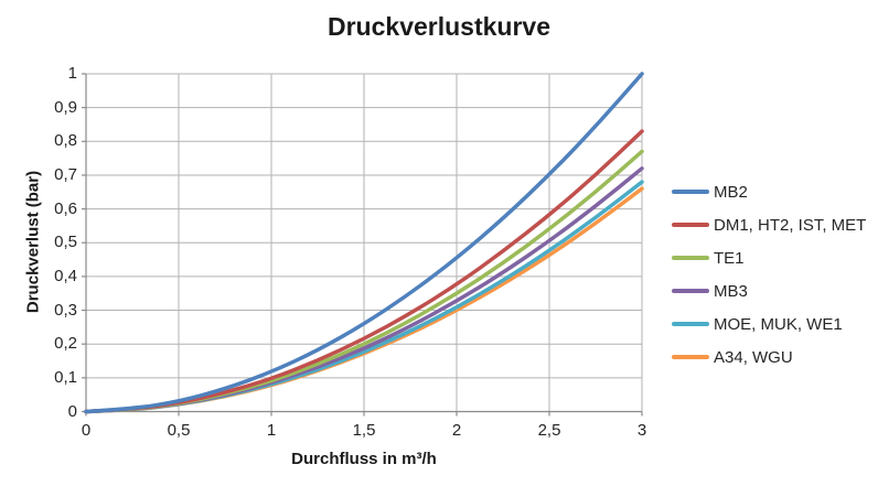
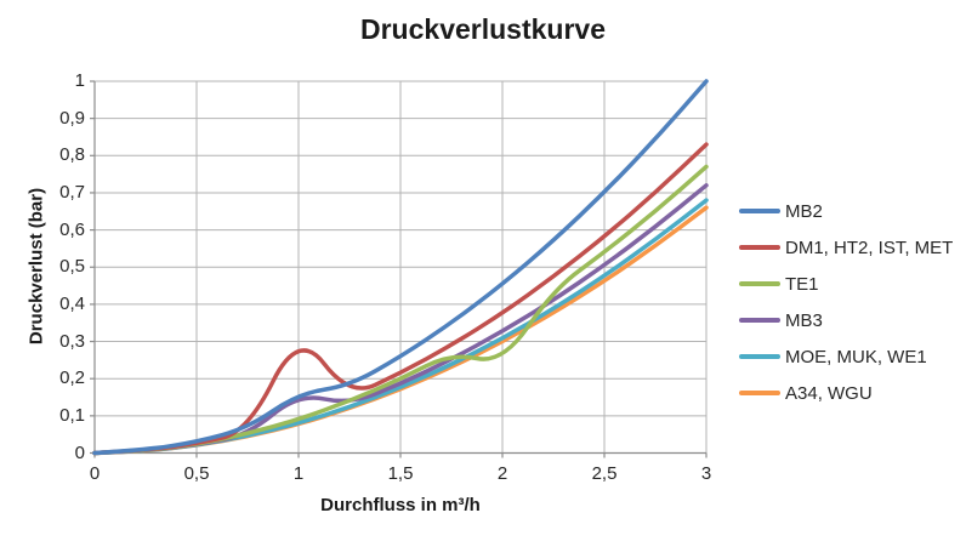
MB2/1: 0,12 -> 0,16
DM1, HT2, IST, MET/1: 0,10 -> 0,33
MB3/1: 0,09 -> 0,16
TE1/2: 0,35 -> 0,24
